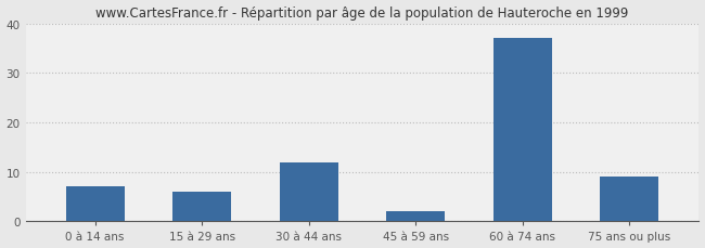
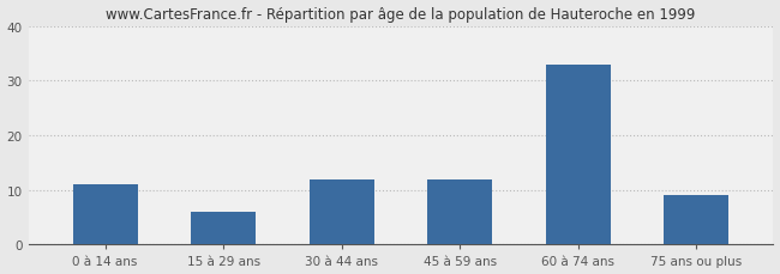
0 à 14 ans: 7 -> 11
45 à 59 ans: 2 -> 12
60 à 74 ans: 37 -> 33
